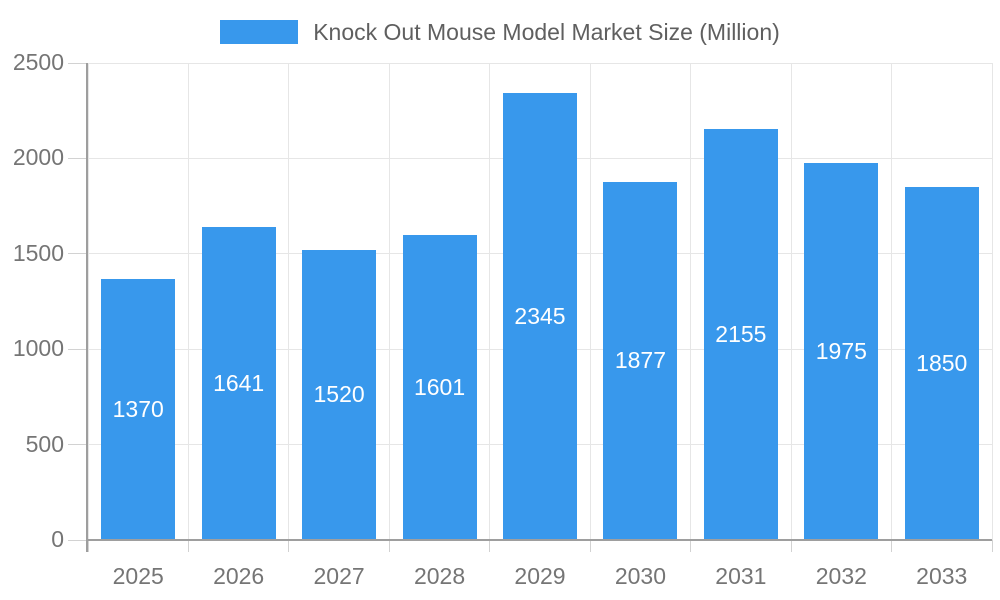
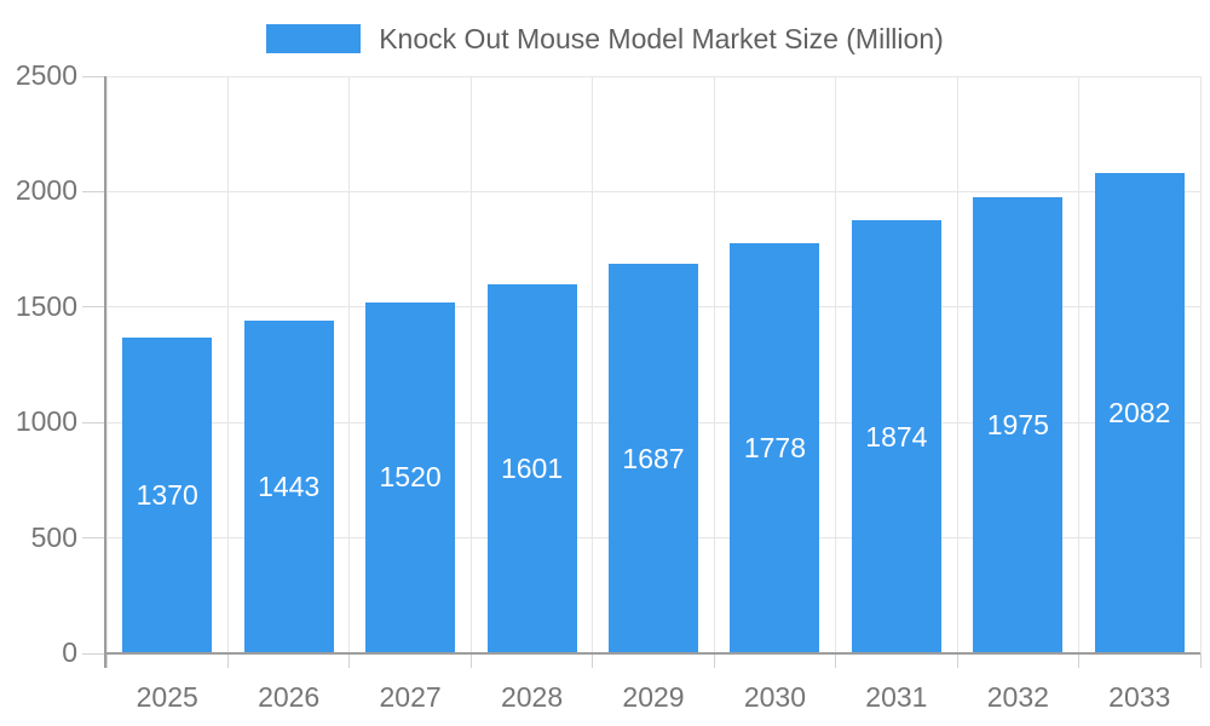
2026: 1641 -> 1443
2029: 2345 -> 1687
2030: 1877 -> 1778
2031: 2155 -> 1874
2033: 1850 -> 2082
